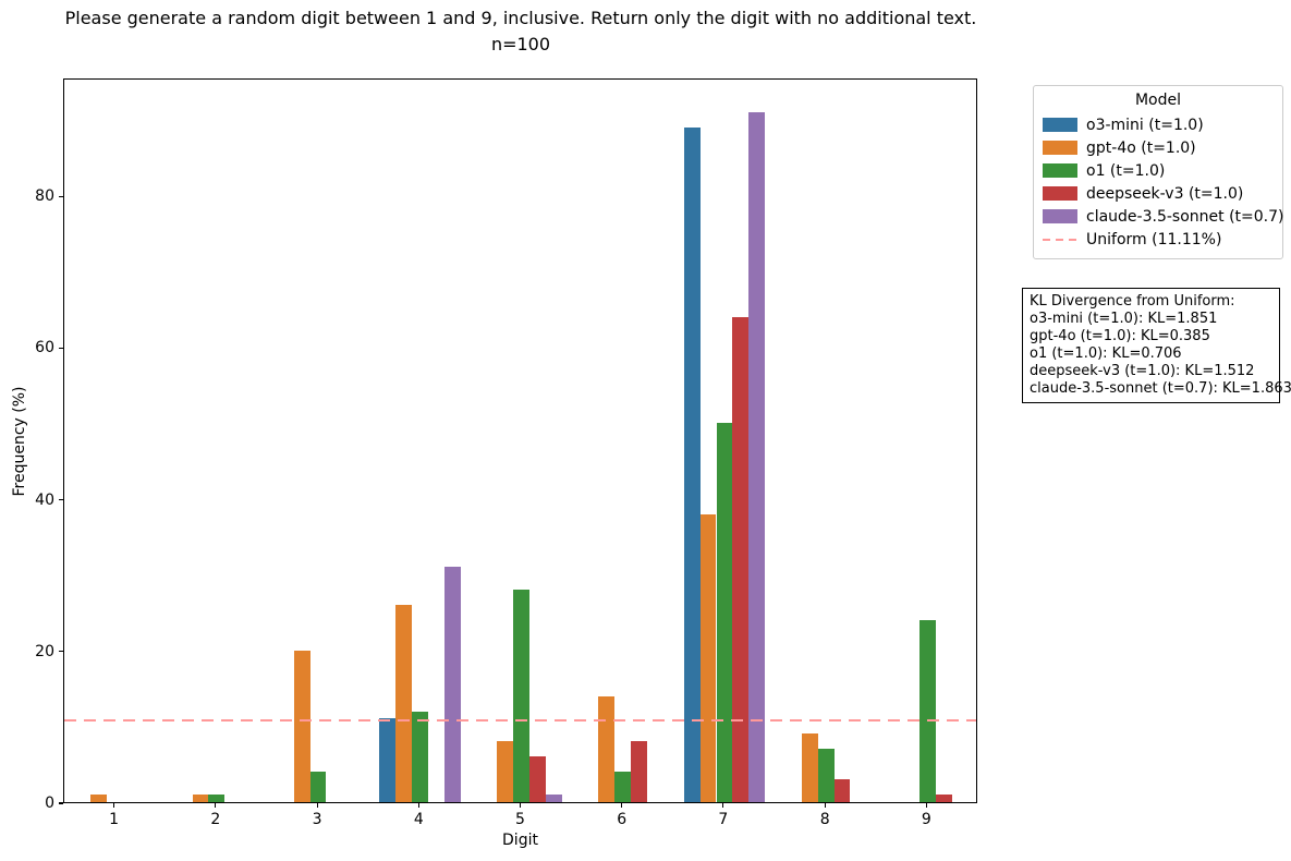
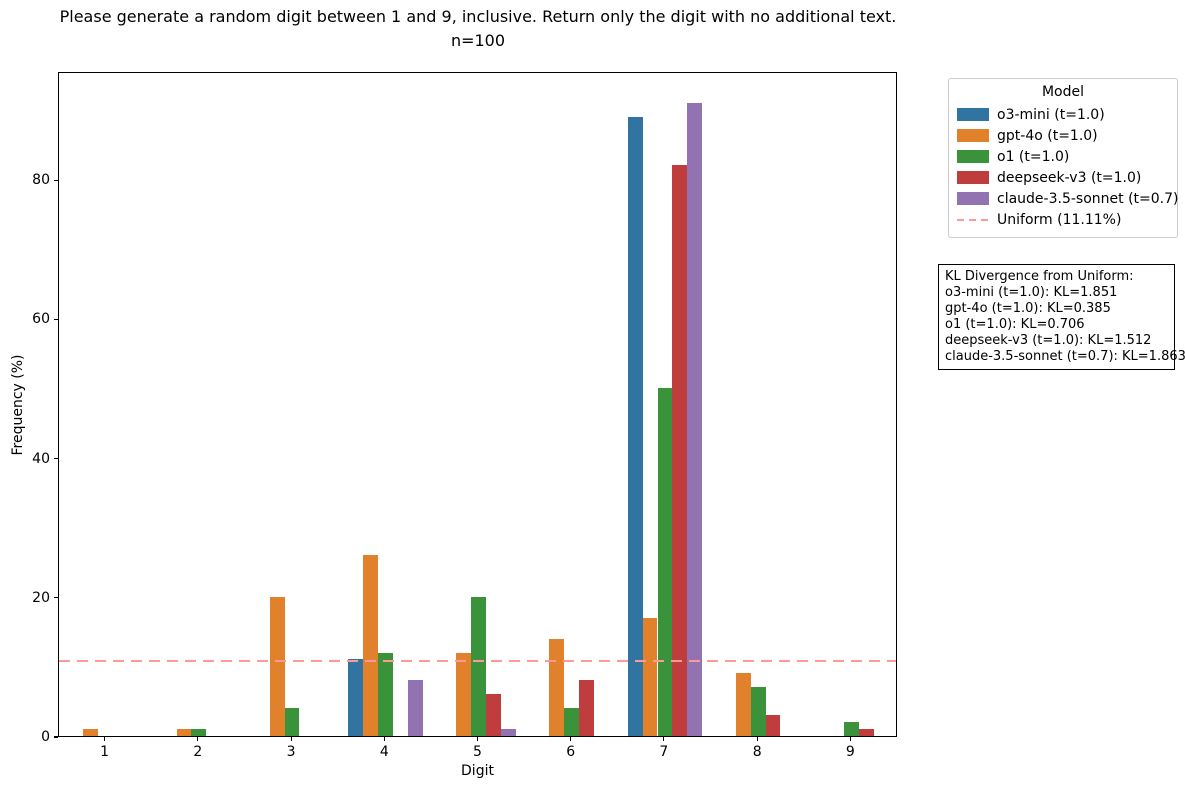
claude-3.5-sonnet (t=0.7)/4: 31 -> 8
gpt-4o (t=1.0)/5: 8 -> 12
o1 (t=1.0)/5: 28 -> 20
gpt-4o (t=1.0)/7: 38 -> 17
deepseek-v3 (t=1.0)/7: 64 -> 82
o1 (t=1.0)/9: 24 -> 2
